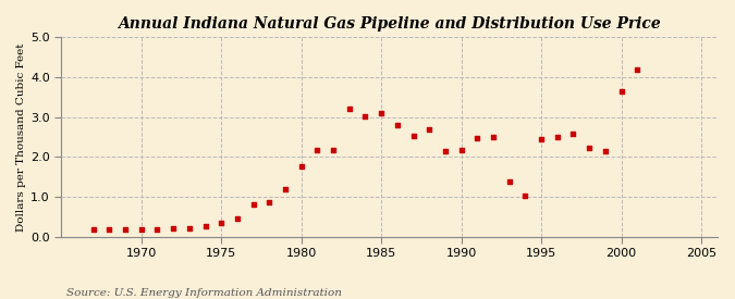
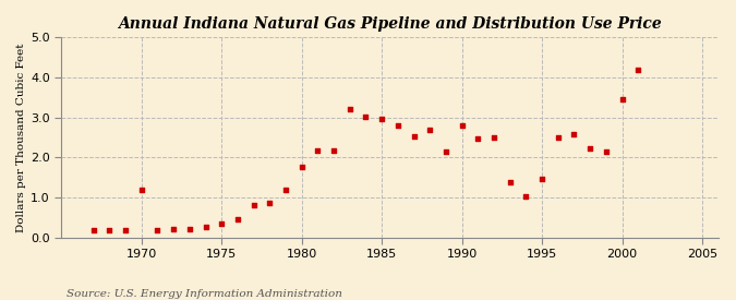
1970: 0.17 -> 1.20
1985: 3.10 -> 2.95
1990: 2.17 -> 2.80
1995: 2.45 -> 1.45
2000: 3.65 -> 3.45
